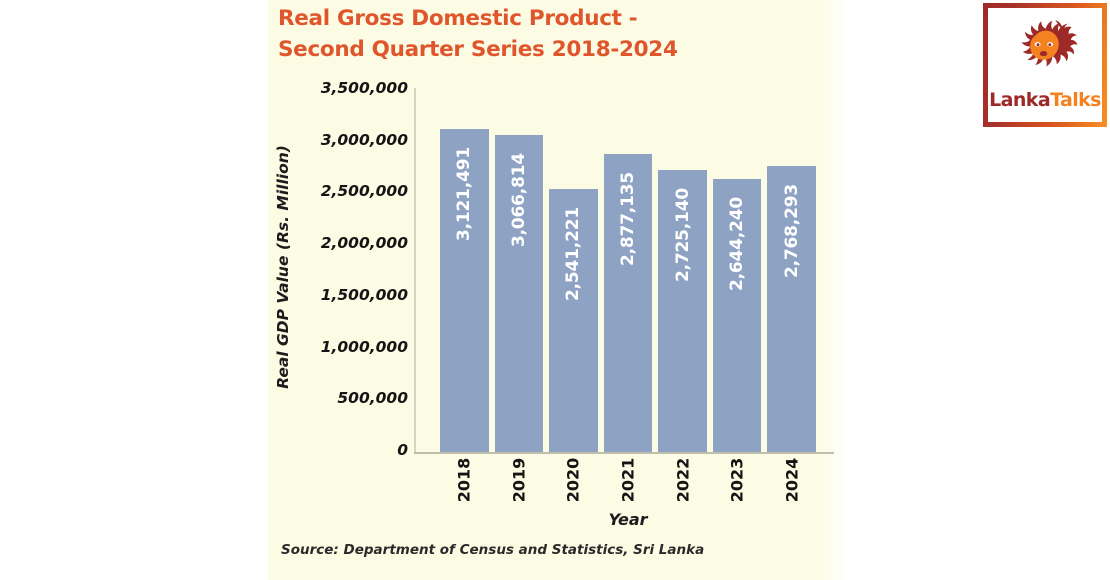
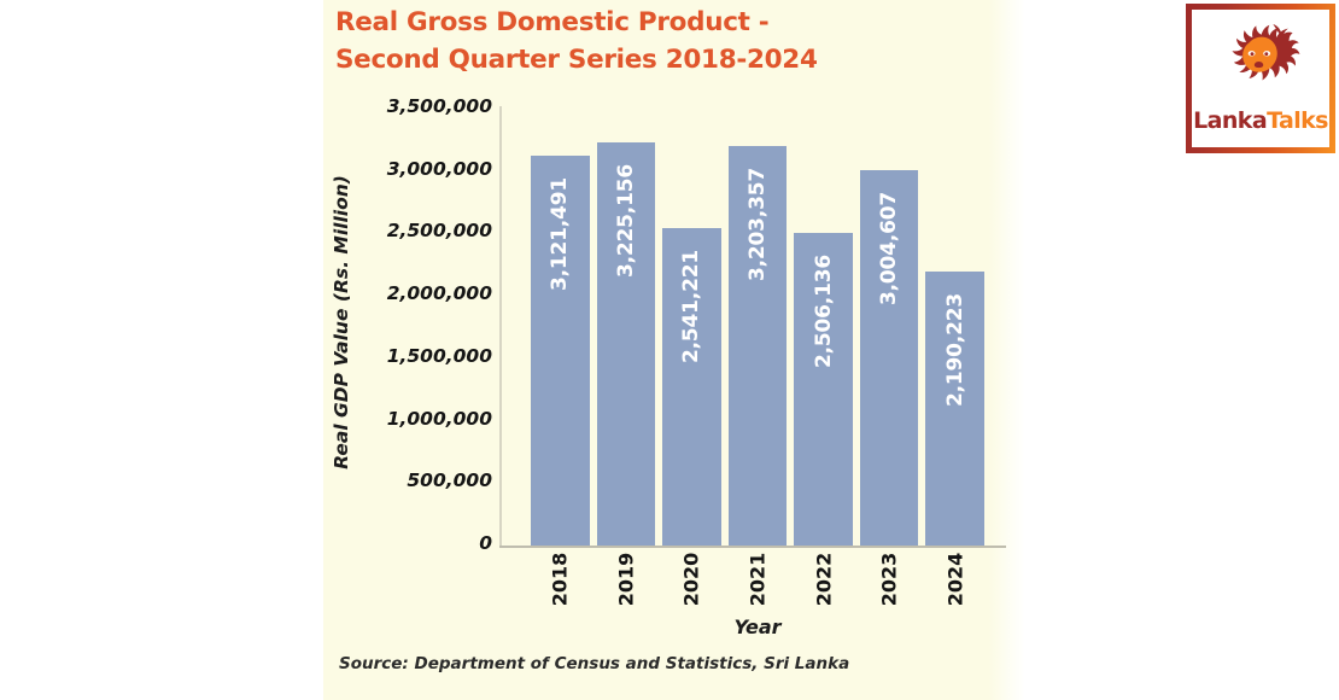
2019: 3,066,814 -> 3,225,156
2021: 2,877,135 -> 3,203,357
2022: 2,725,140 -> 2,506,136
2023: 2,644,240 -> 3,004,607
2024: 2,768,293 -> 2,190,223
